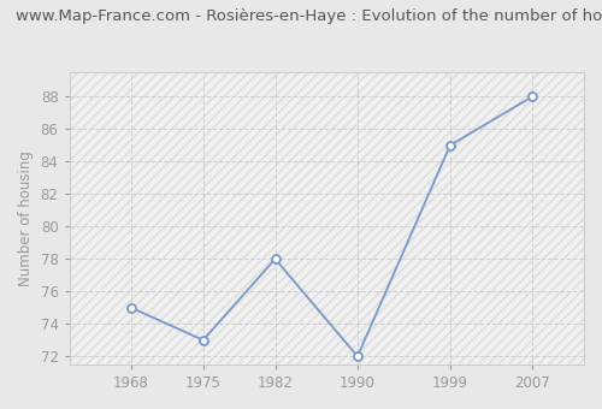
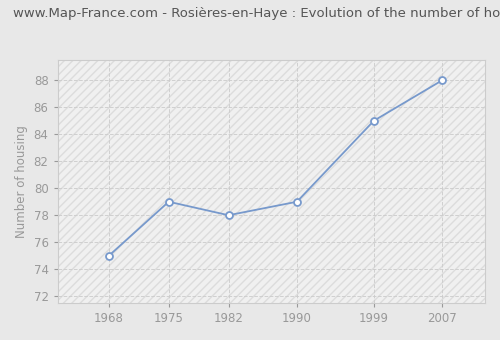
1975: 73 -> 79
1990: 72 -> 79
